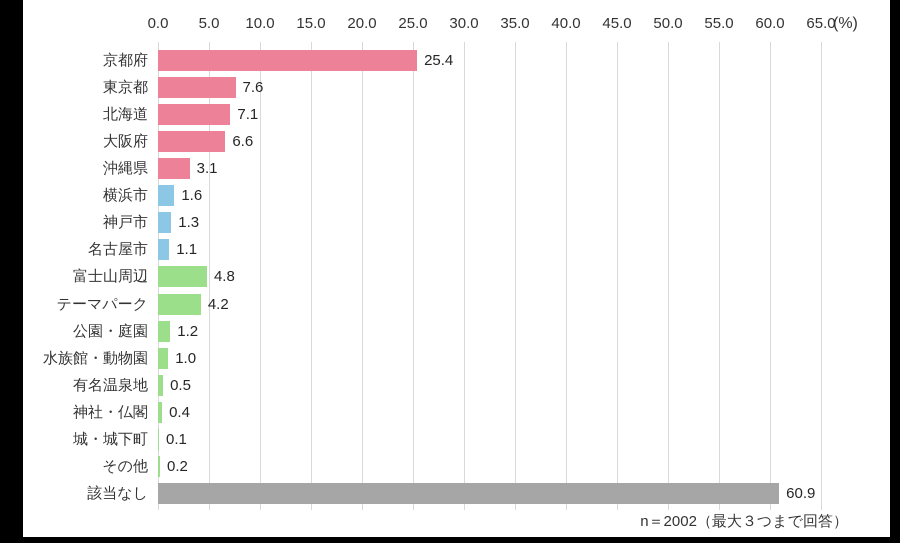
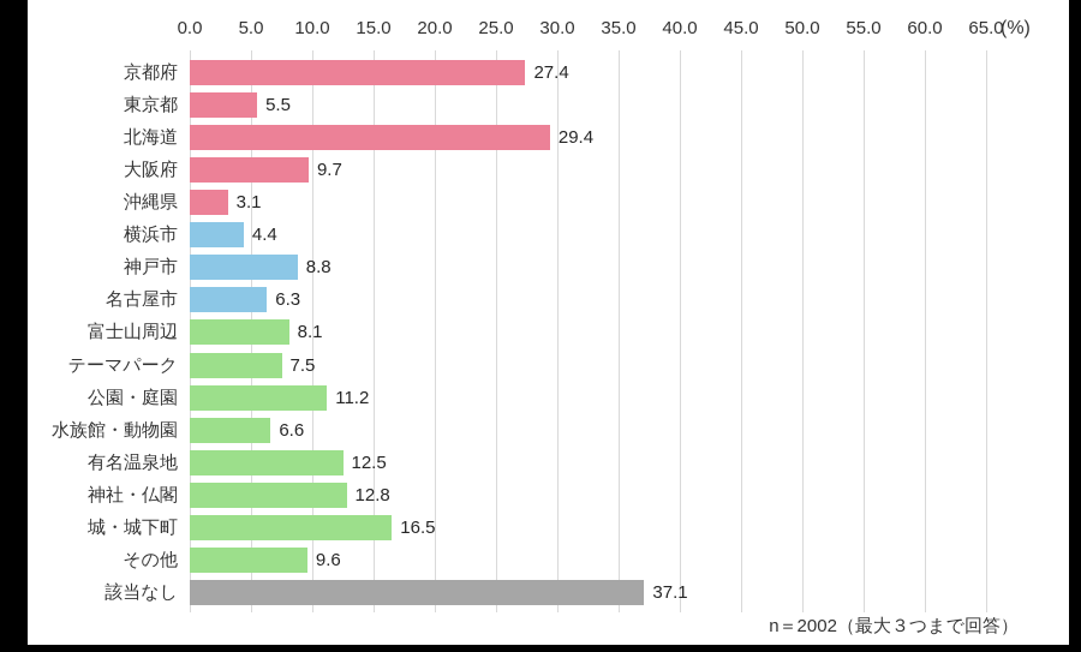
京都府: 25.4 -> 27.4
東京都: 7.6 -> 5.5
北海道: 7.1 -> 29.4
大阪府: 6.6 -> 9.7
横浜市: 1.6 -> 4.4
神戸市: 1.3 -> 8.8
名古屋市: 1.1 -> 6.3
富士山周辺: 4.8 -> 8.1
テーマパーク: 4.2 -> 7.5
公園・庭園: 1.2 -> 11.2
水族館・動物園: 1.0 -> 6.6
有名温泉地: 0.5 -> 12.5
神社・仏閣: 0.4 -> 12.8
城・城下町: 0.1 -> 16.5
その他: 0.2 -> 9.6
該当なし: 60.9 -> 37.1
